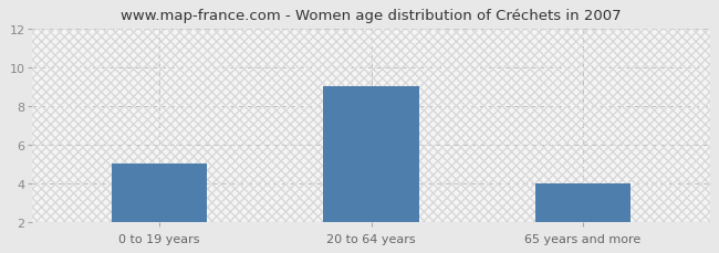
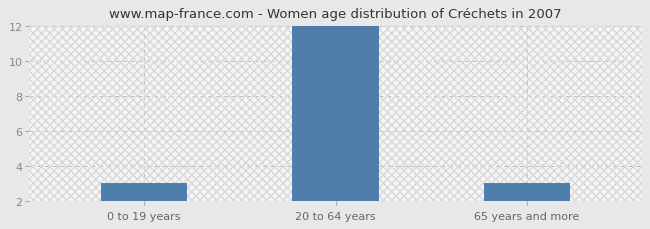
0 to 19 years: 5 -> 3
20 to 64 years: 9 -> 12
65 years and more: 4 -> 3
